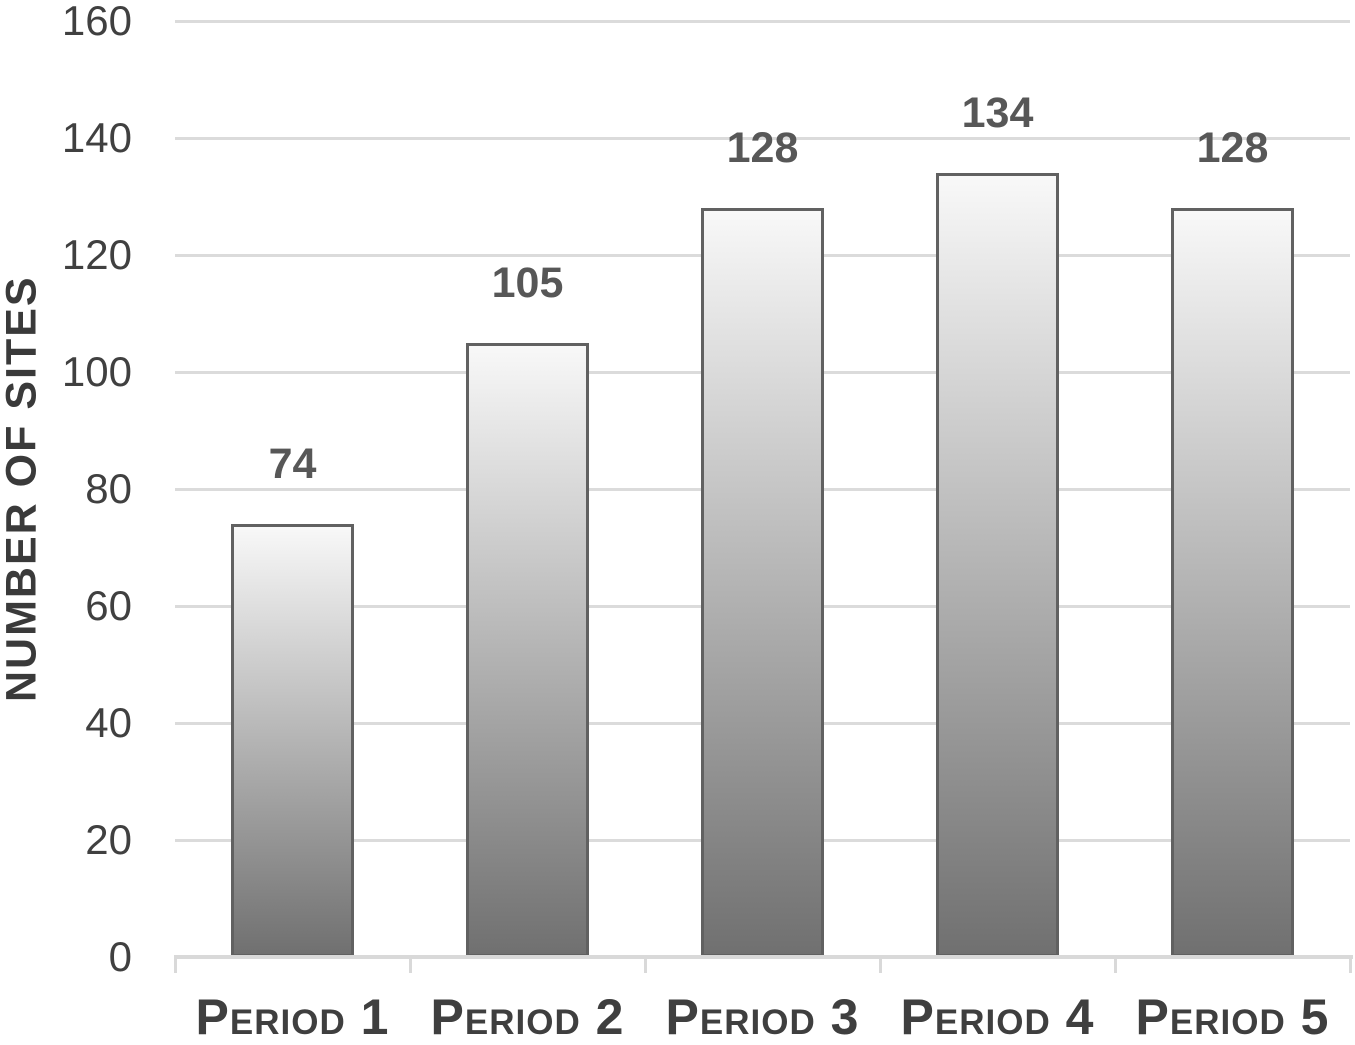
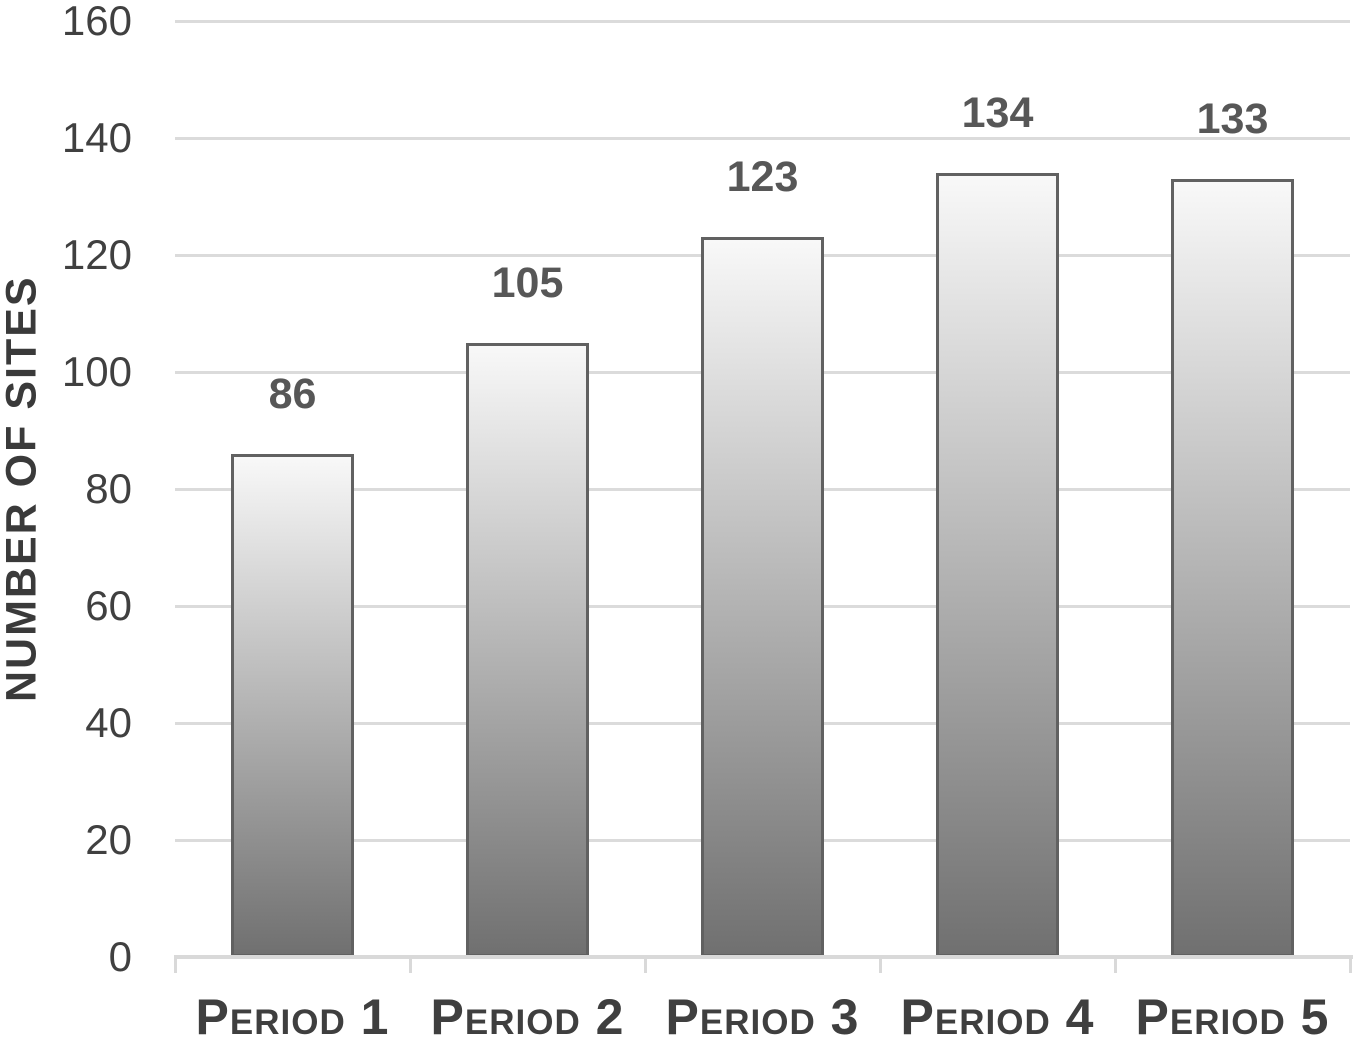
Period 1: 74 -> 86
Period 3: 128 -> 123
Period 5: 128 -> 133
